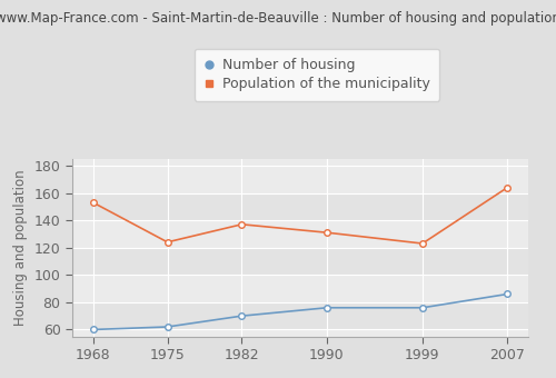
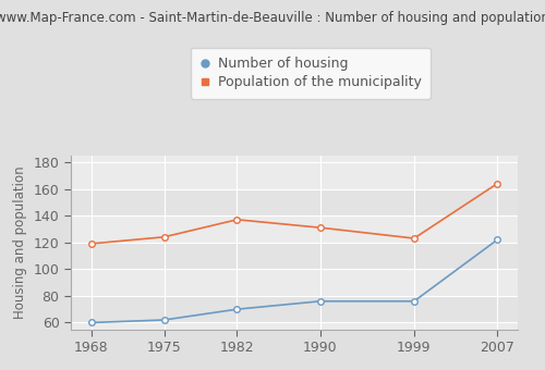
Population of the municipality/1968: 153 -> 119
Number of housing/2007: 86 -> 122
